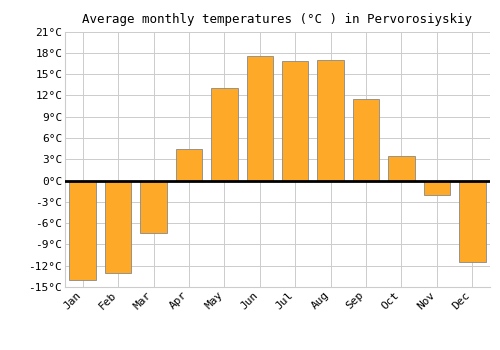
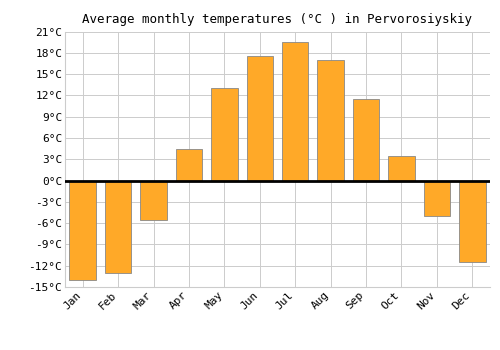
Mar: -7.4°C -> -5.5°C
Jul: 16.8°C -> 19.5°C
Nov: -2.0°C -> -5.0°C
